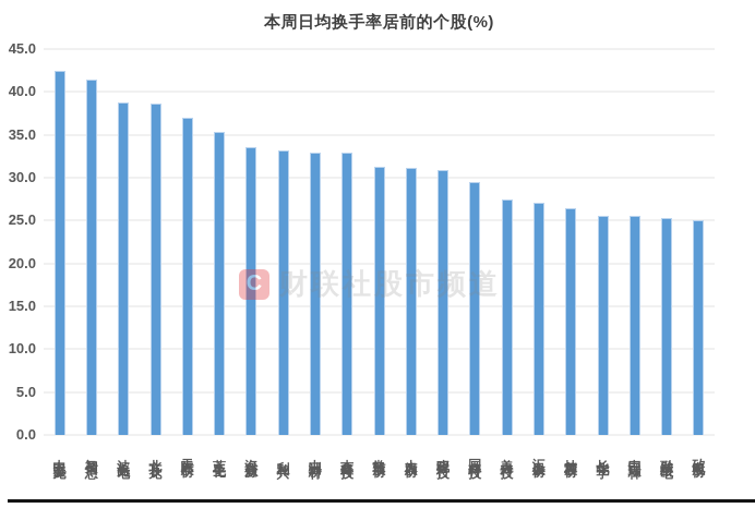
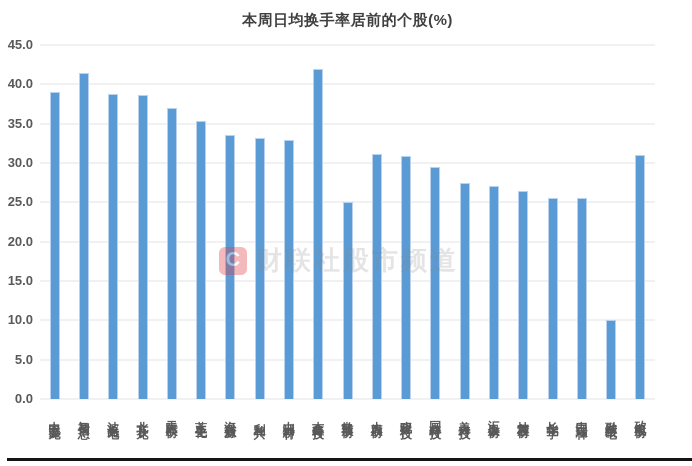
中电鑫龙: 42 -> 39
吉鑫科技: 33 -> 42
常辅股份: 31 -> 25
融发核电: 25 -> 10
矽电股份: 25 -> 31
